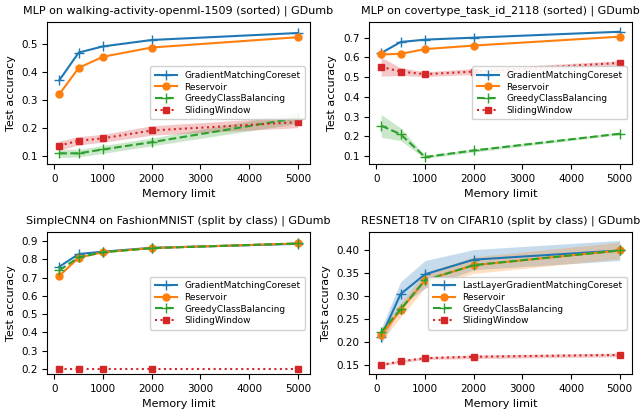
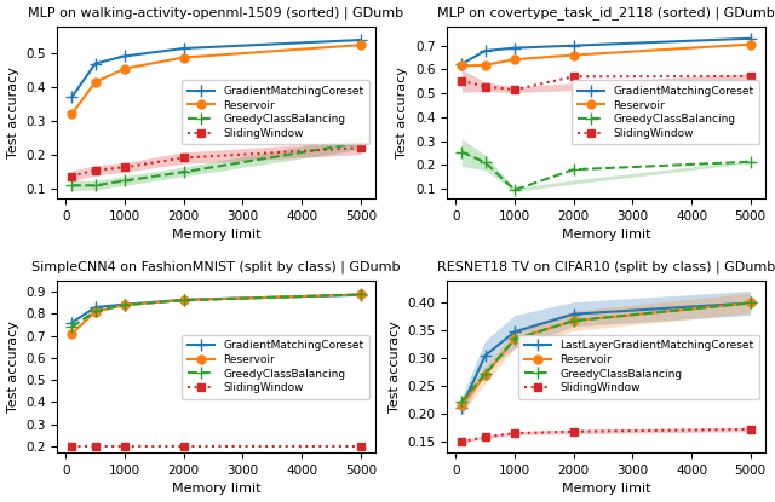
MLP on covertype_task_id_2118 (sorted) | GDumb/GreedyClassBalancing/2000: 0.13 -> 0.18
MLP on covertype_task_id_2118 (sorted) | GDumb/SlidingWindow/2000: 0.53 -> 0.57
